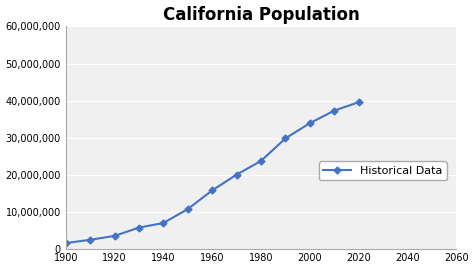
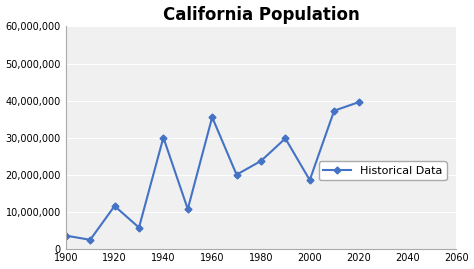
1900: 1,500,000 -> 3,500,000
1920: 3,400,000 -> 11,500,000
1940: 6,900,000 -> 30,000,000
1960: 15,700,000 -> 35,500,000
2000: 33,900,000 -> 18,500,000
